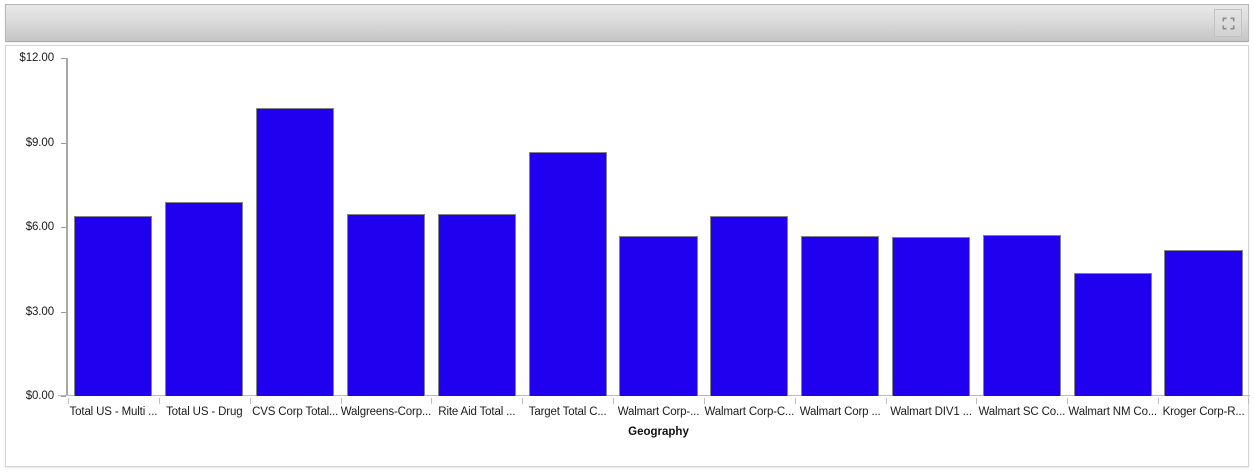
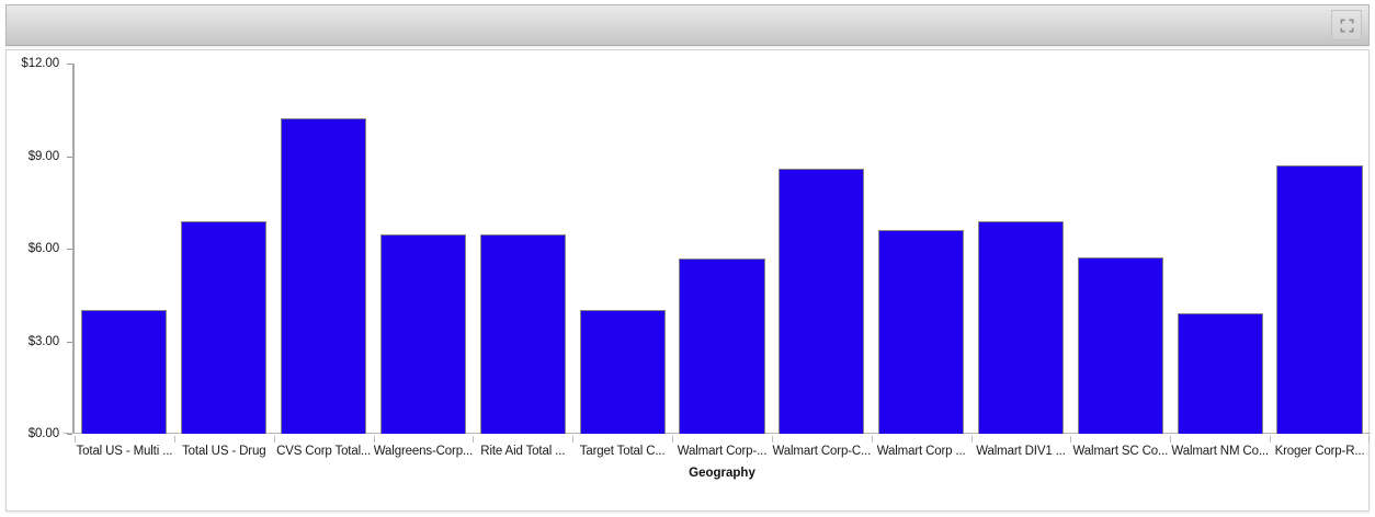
Total US - Multi ...: $6.4 -> $4.0
Target Total C...: $8.7 -> $4.0
Walmart Corp-C...: $6.4 -> $8.6
Walmart Corp ...: $5.7 -> $6.6
Walmart DIV1 ...: $5.7 -> $6.9
Walmart NM Co...: $4.4 -> $3.9
Kroger Corp-R...: $5.2 -> $8.7
